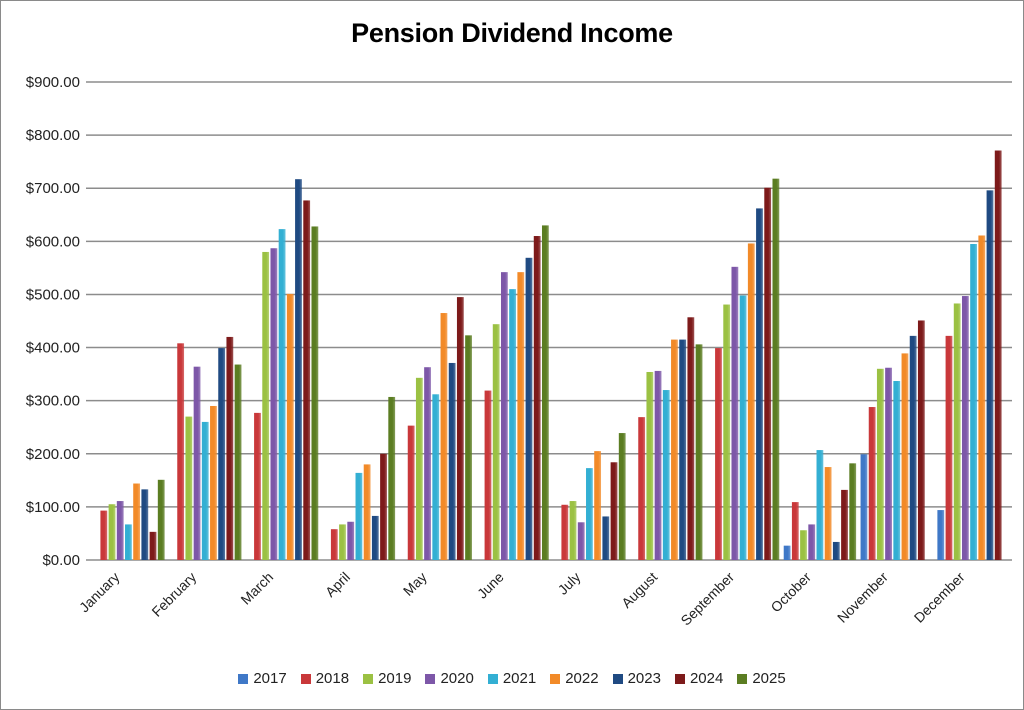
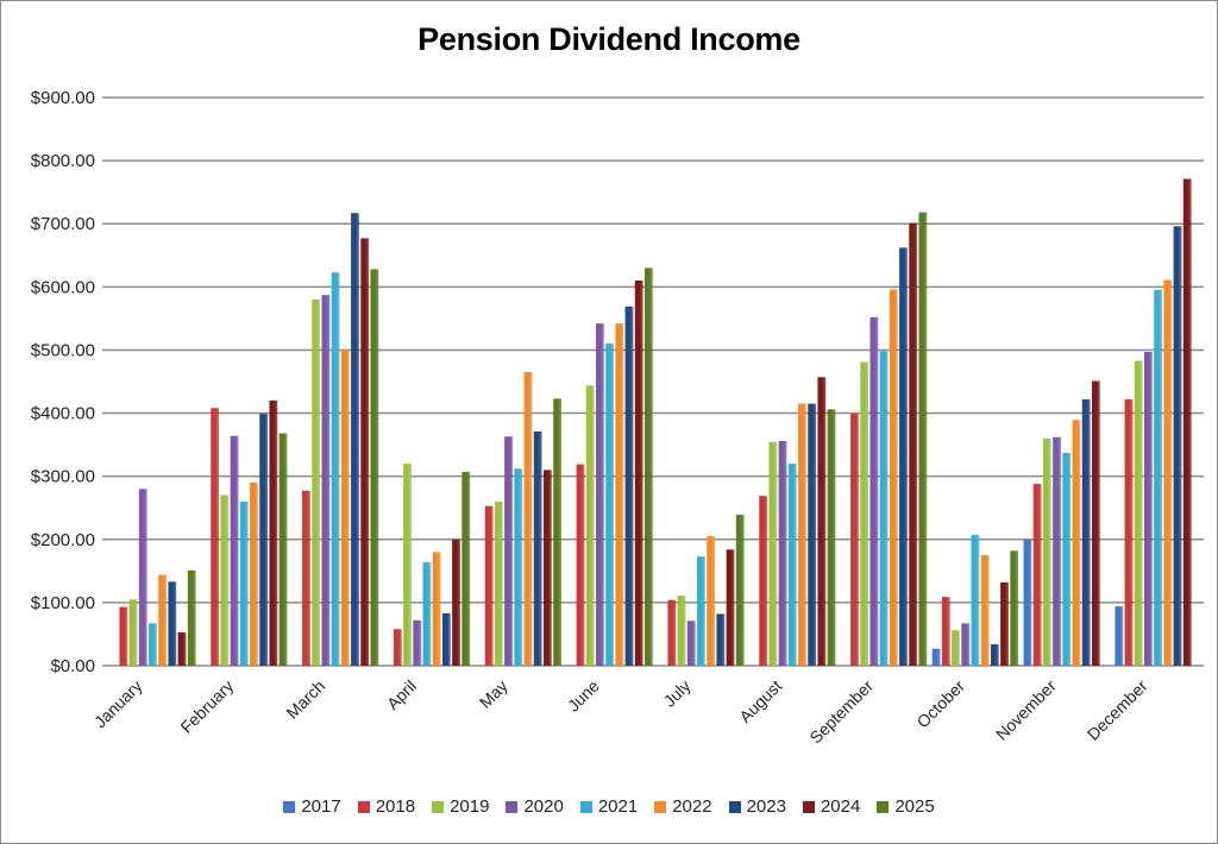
2020/January: $110 -> $280
2019/April: $70 -> $320
2019/May: $340 -> $260
2024/May: $500 -> $310
